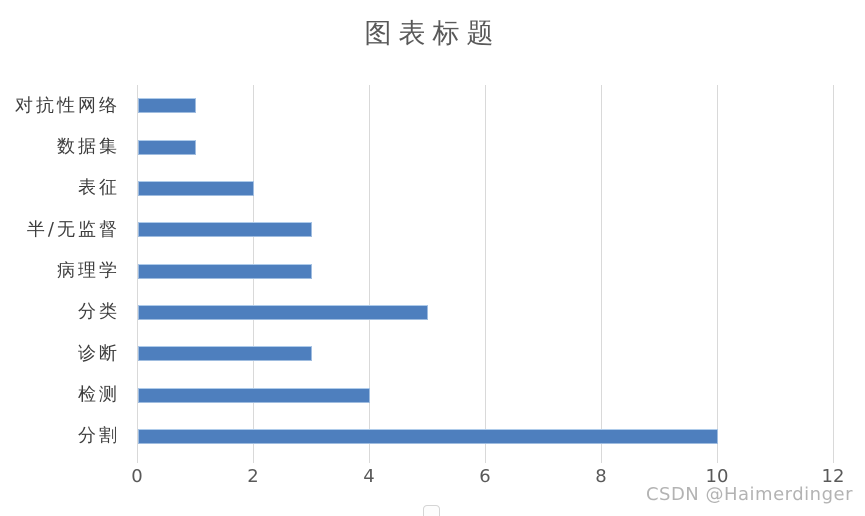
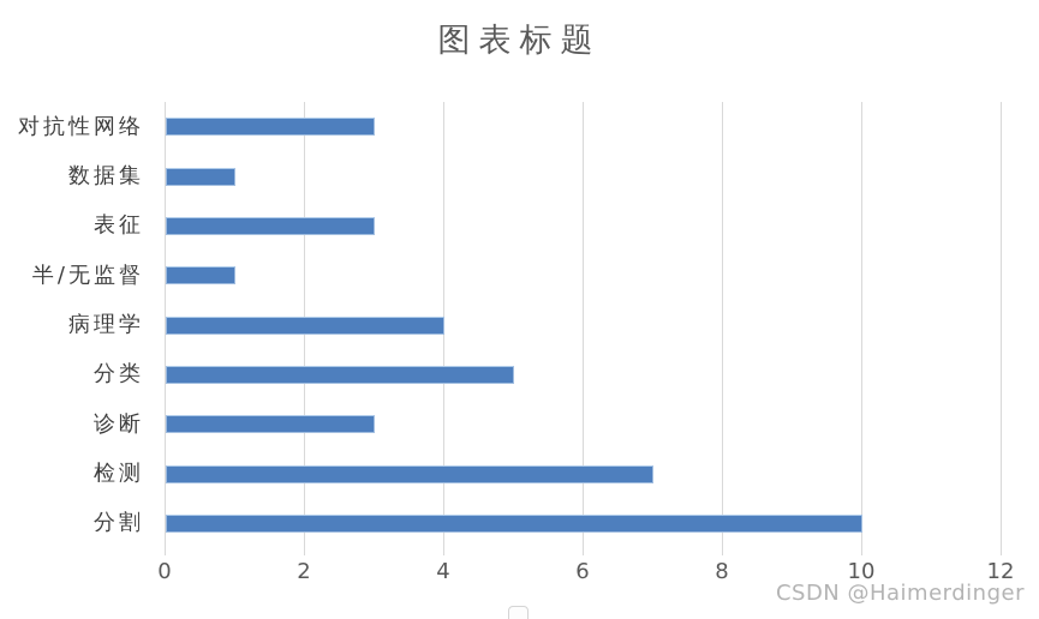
对抗性网络: 1 -> 3
表征: 2 -> 3
半/无监督: 3 -> 1
病理学: 3 -> 4
检测: 4 -> 7
